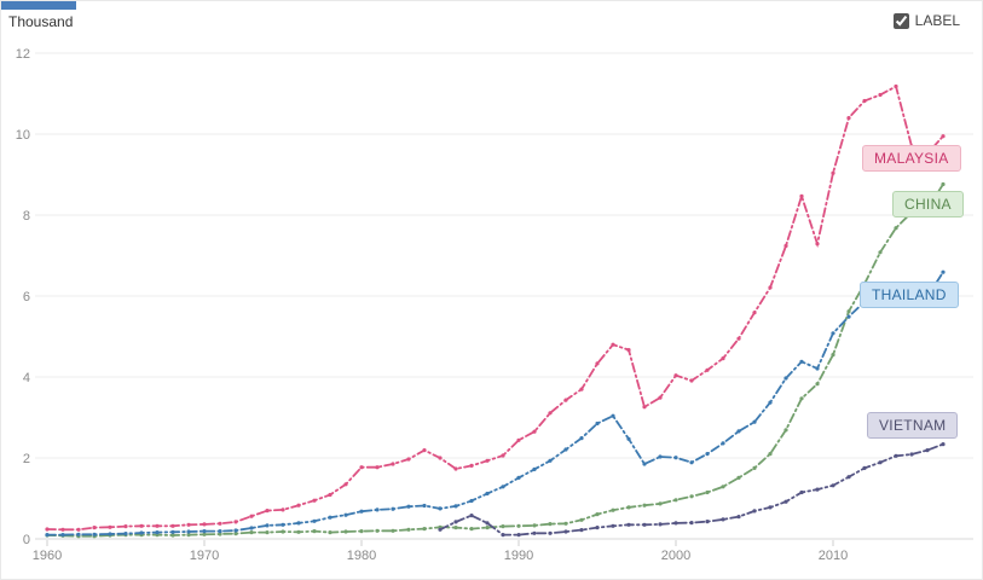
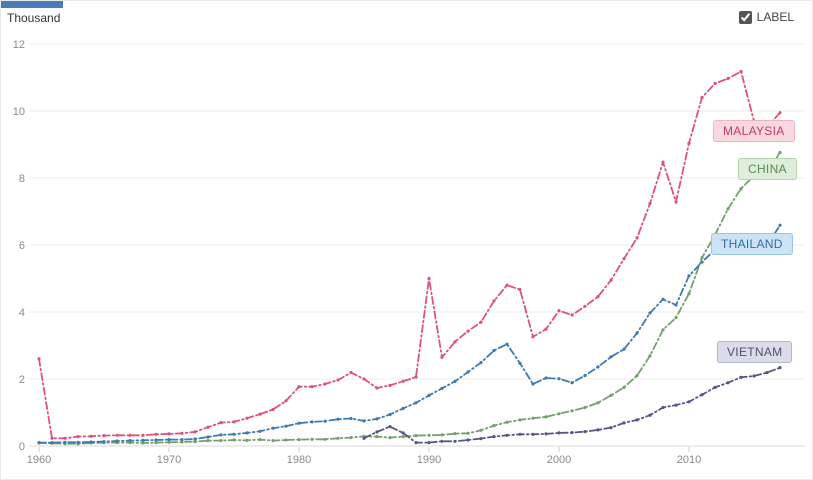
MALAYSIA/1960: 0.2 -> 2.6
MALAYSIA/1990: 2.4 -> 5.0
